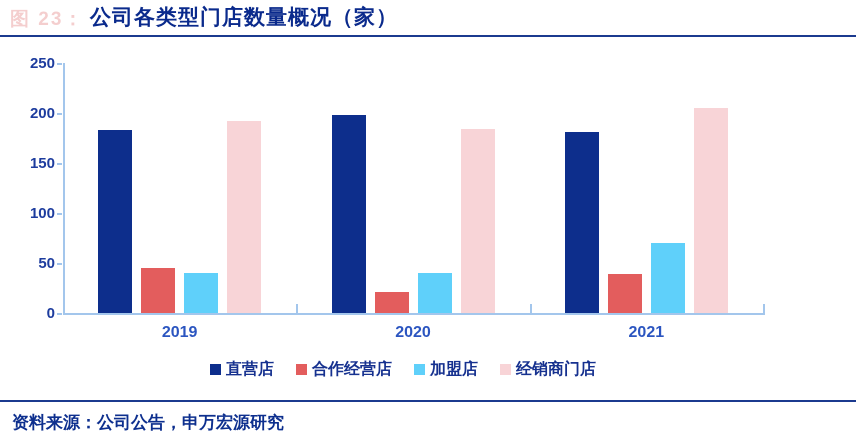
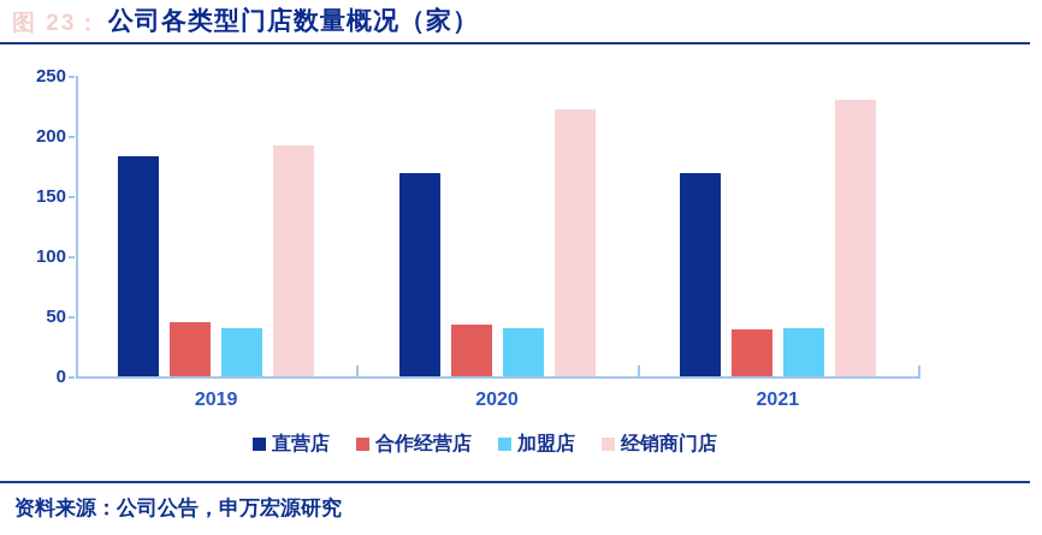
直营店/2020: 198 -> 169
合作经营店/2020: 21 -> 43
经销商门店/2020: 184 -> 222
直营店/2021: 181 -> 169
加盟店/2021: 70 -> 40
经销商门店/2021: 205 -> 230
